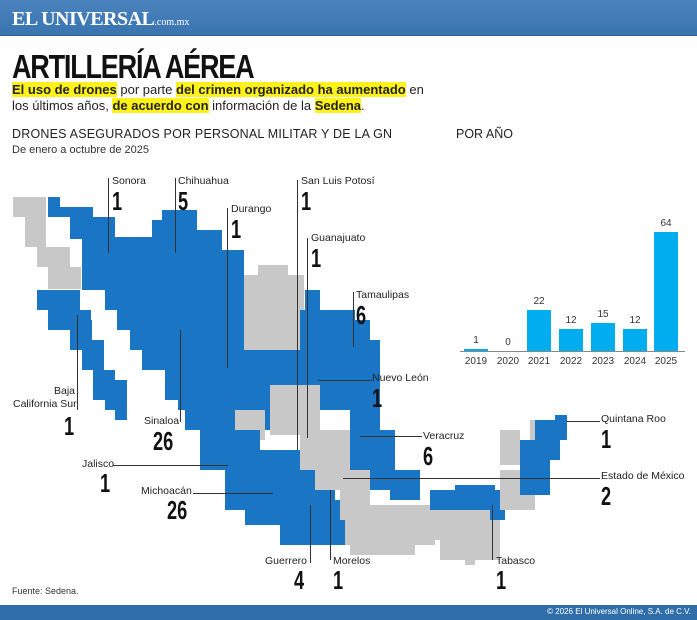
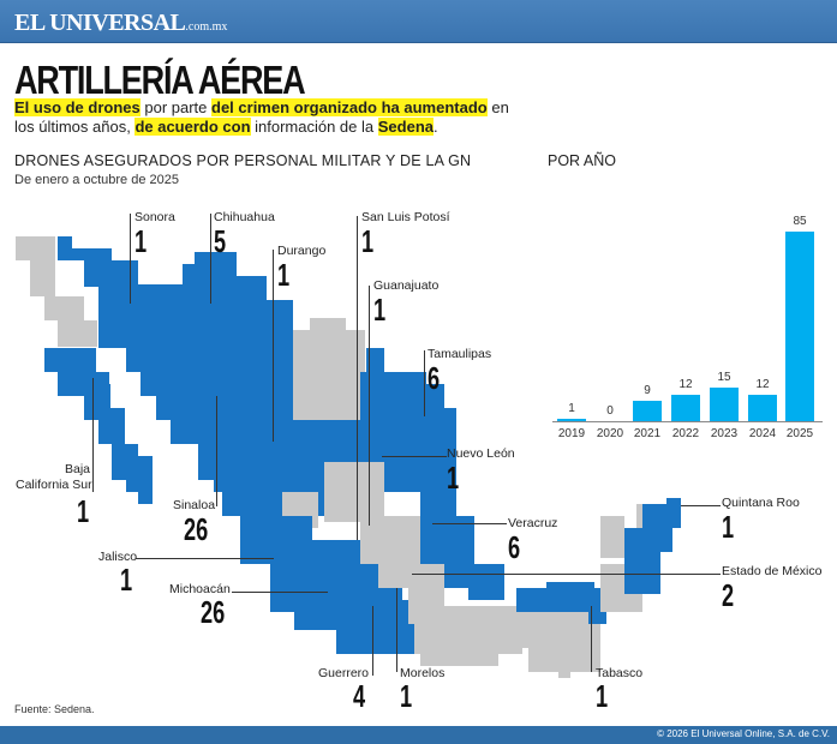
POR AÑO/2021: 22 -> 9
POR AÑO/2025: 64 -> 85
